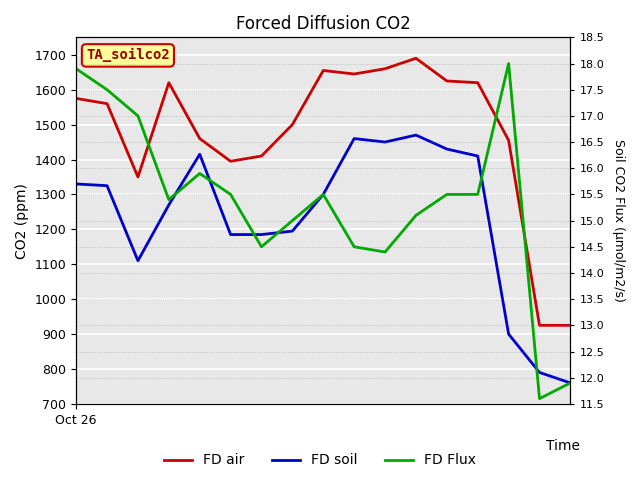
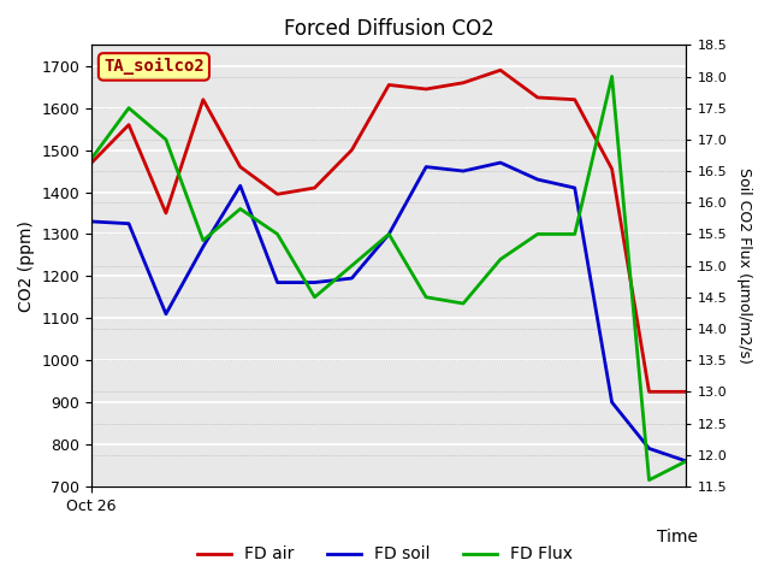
FD air/Oct 26: 1575 -> 1470
FD Flux/Oct 26: 17.9 -> 16.7
